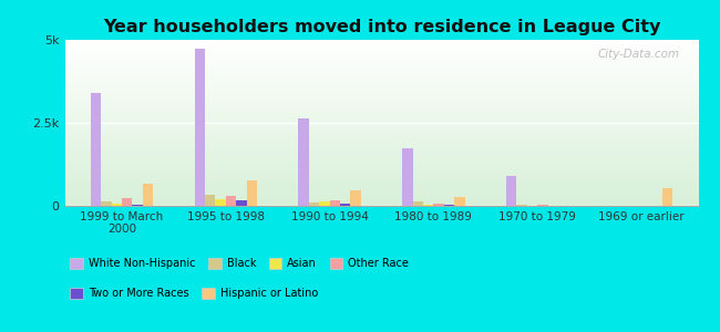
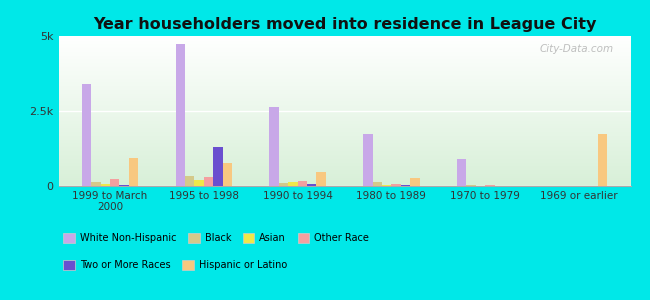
Hispanic or Latino/1999 to March 2000: 0.68k -> 0.95k
Two or More Races/1995 to 1998: 0.17k -> 1.30k
Hispanic or Latino/1969 or earlier: 0.52k -> 1.75k
